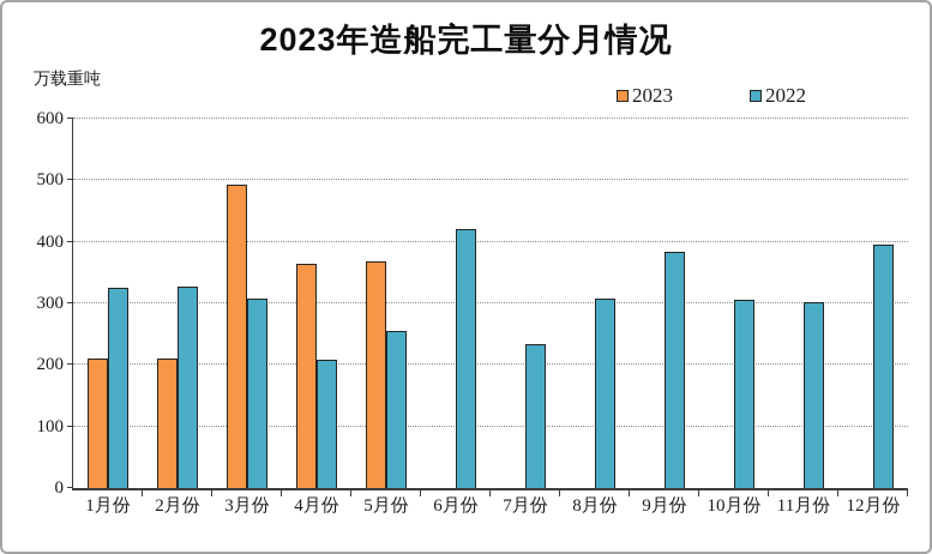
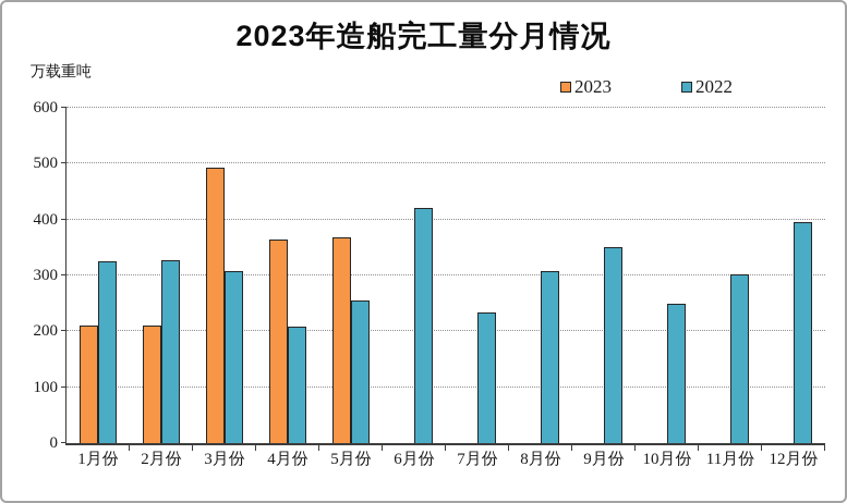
2022/9月份: 380 -> 350
2022/10月份: 300 -> 250
